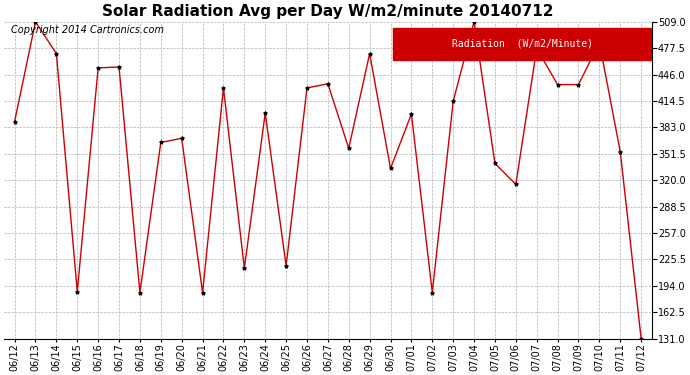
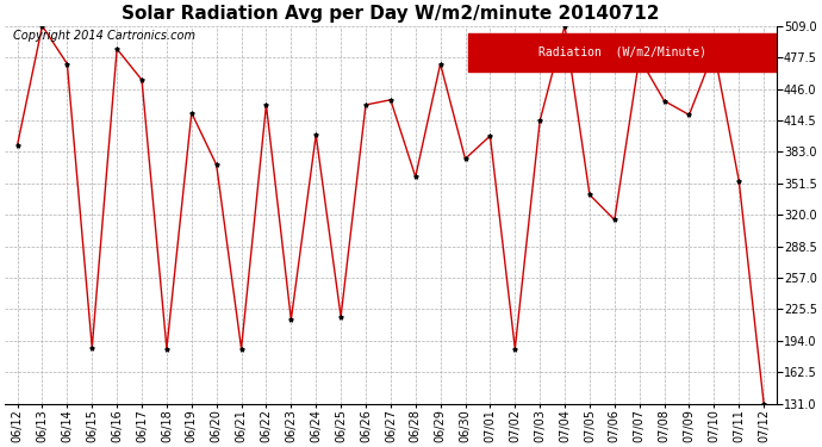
06/16: 454 -> 486
06/19: 365 -> 422
06/30: 334 -> 376
07/09: 434 -> 420
